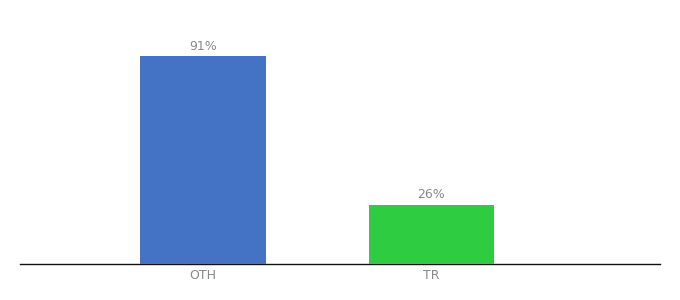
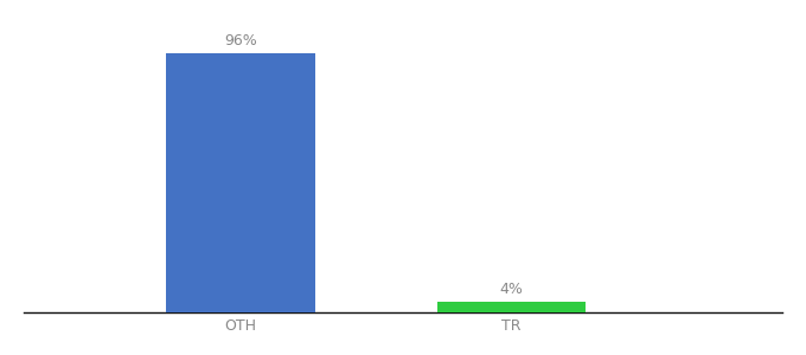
OTH: 91% -> 96%
TR: 26% -> 4%
